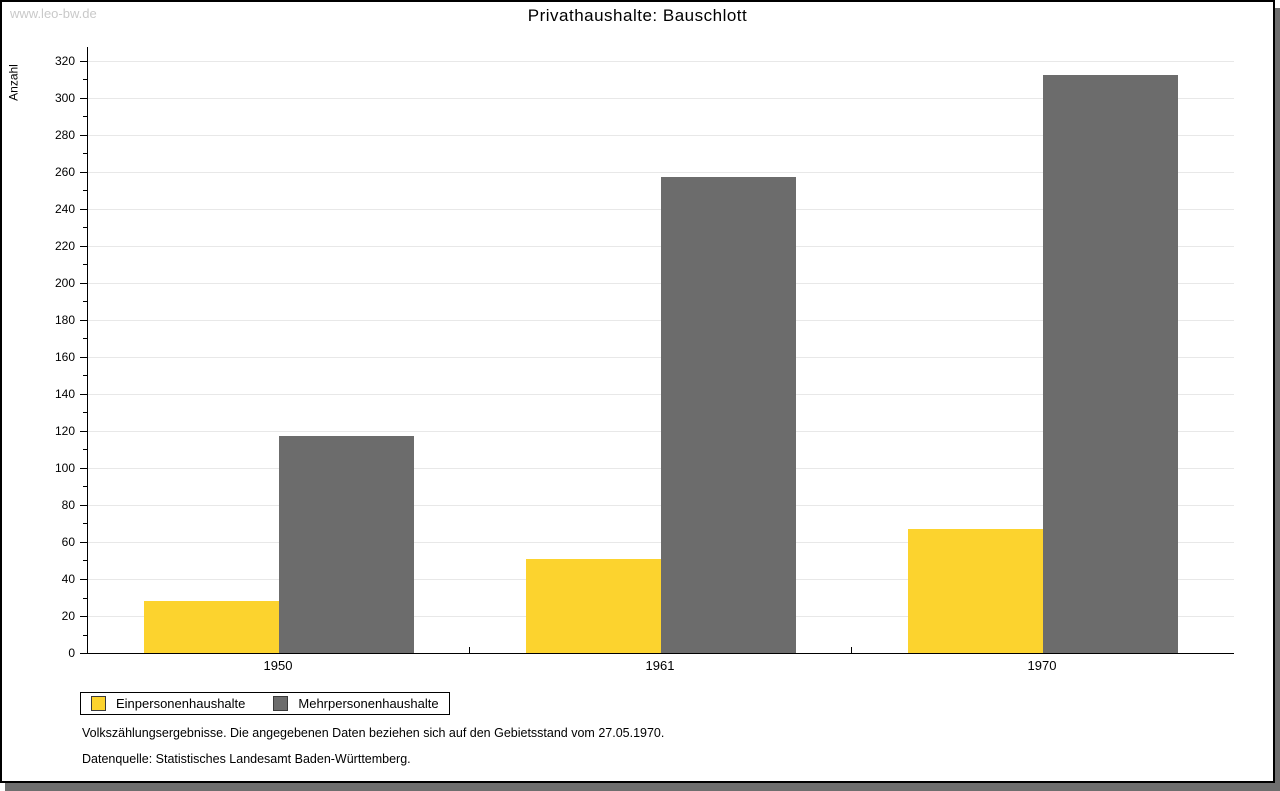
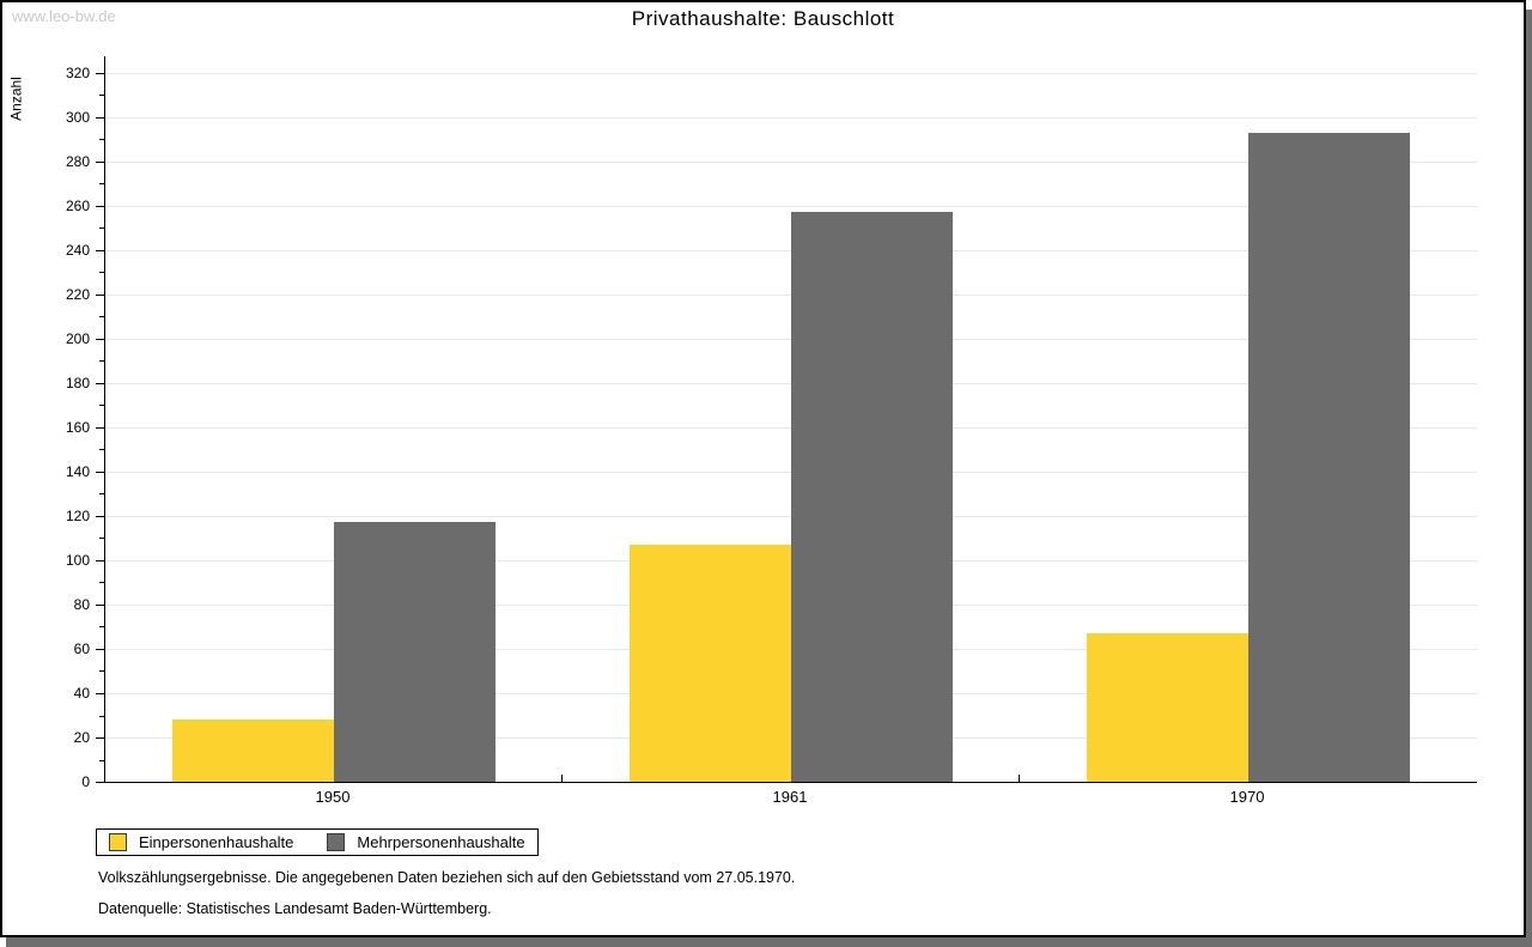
Einpersonenhaushalte/1961: 51 -> 107
Mehrpersonenhaushalte/1970: 312 -> 293
